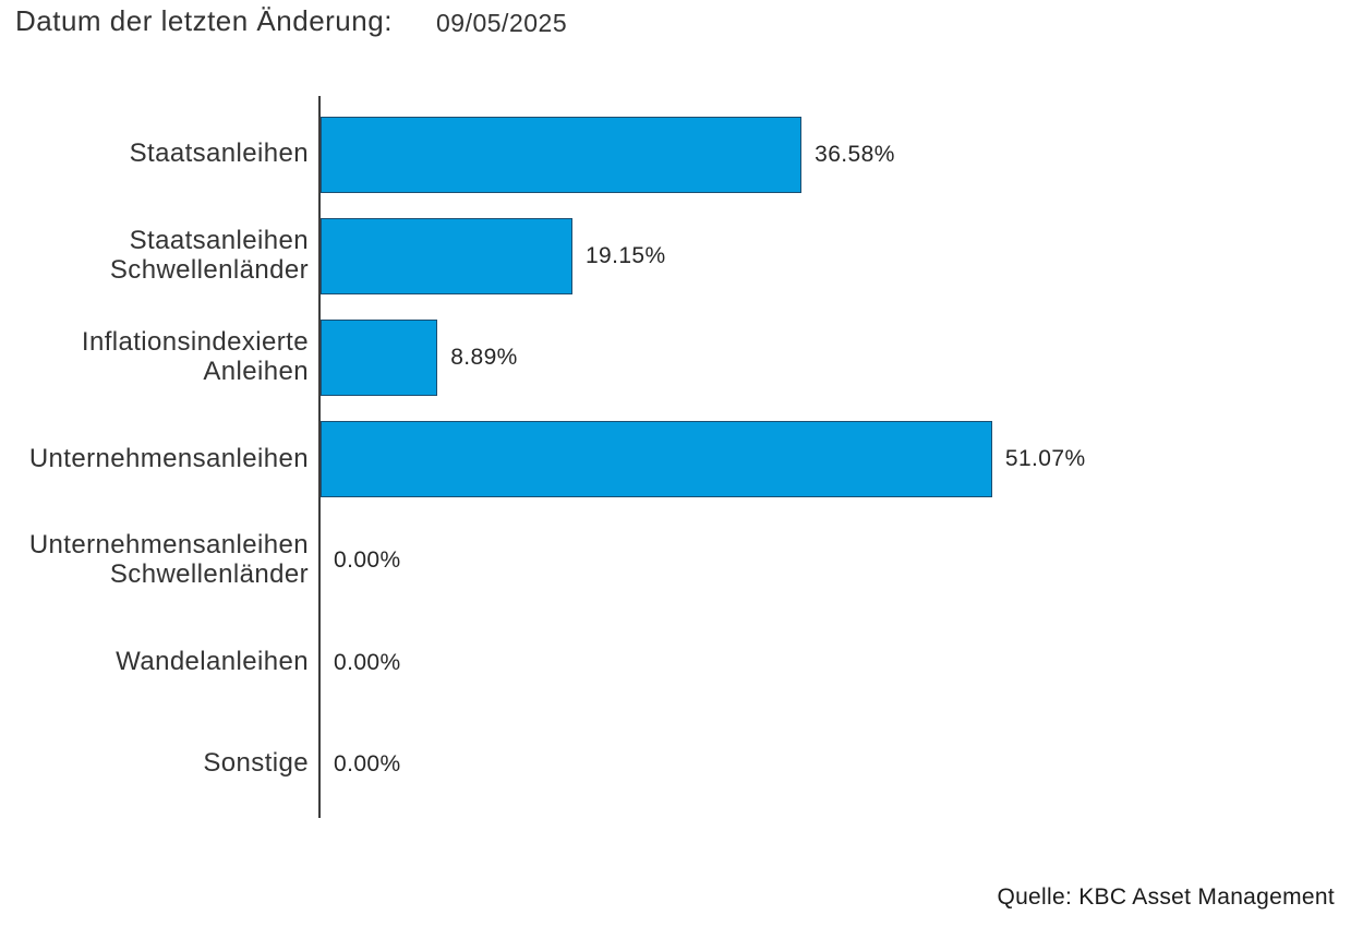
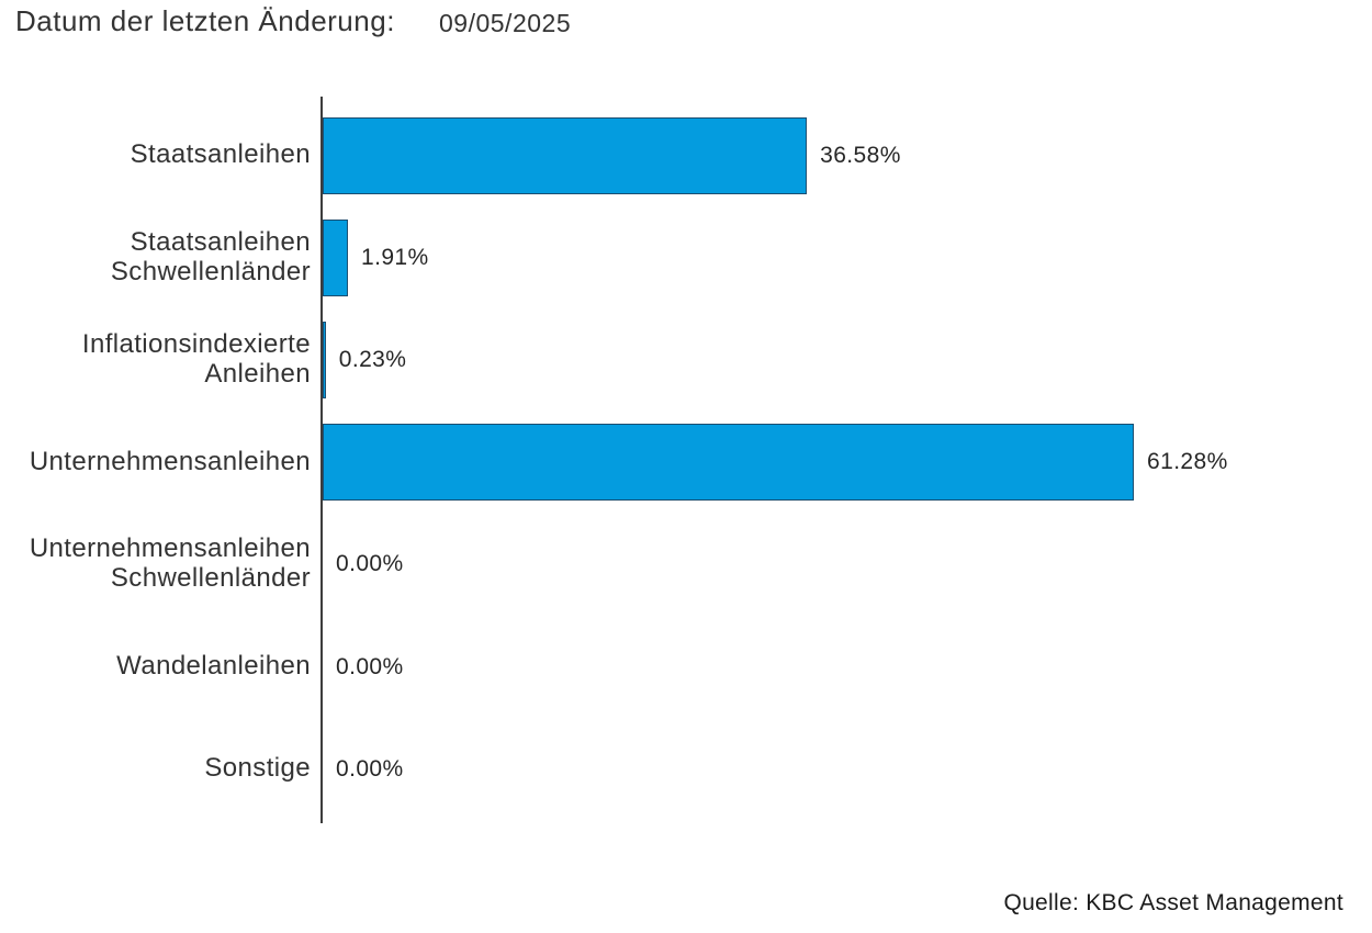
Staatsanleihen Schwellenländer: 19.15% -> 1.91%
Inflationsindexierte Anleihen: 8.89% -> 0.23%
Unternehmensanleihen: 51.07% -> 61.28%
